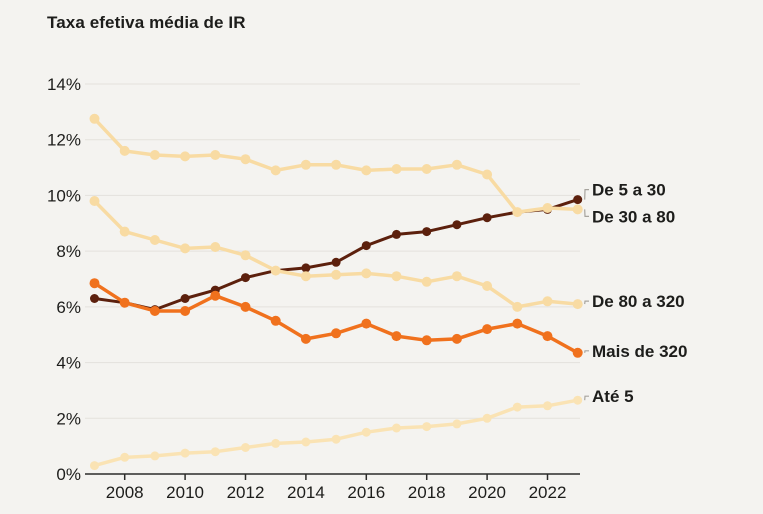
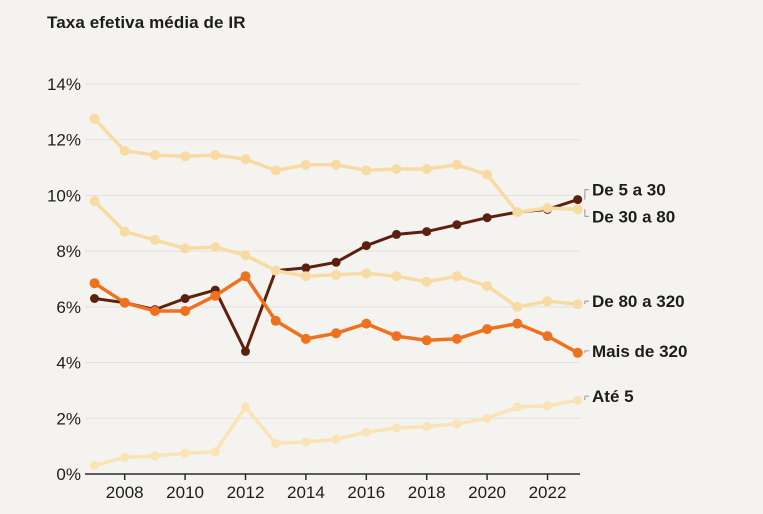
De 5 a 30/2012: 7.0% -> 4.4%
Mais de 320/2012: 6.0% -> 7.1%
Até 5/2012: 0.9% -> 2.4%
